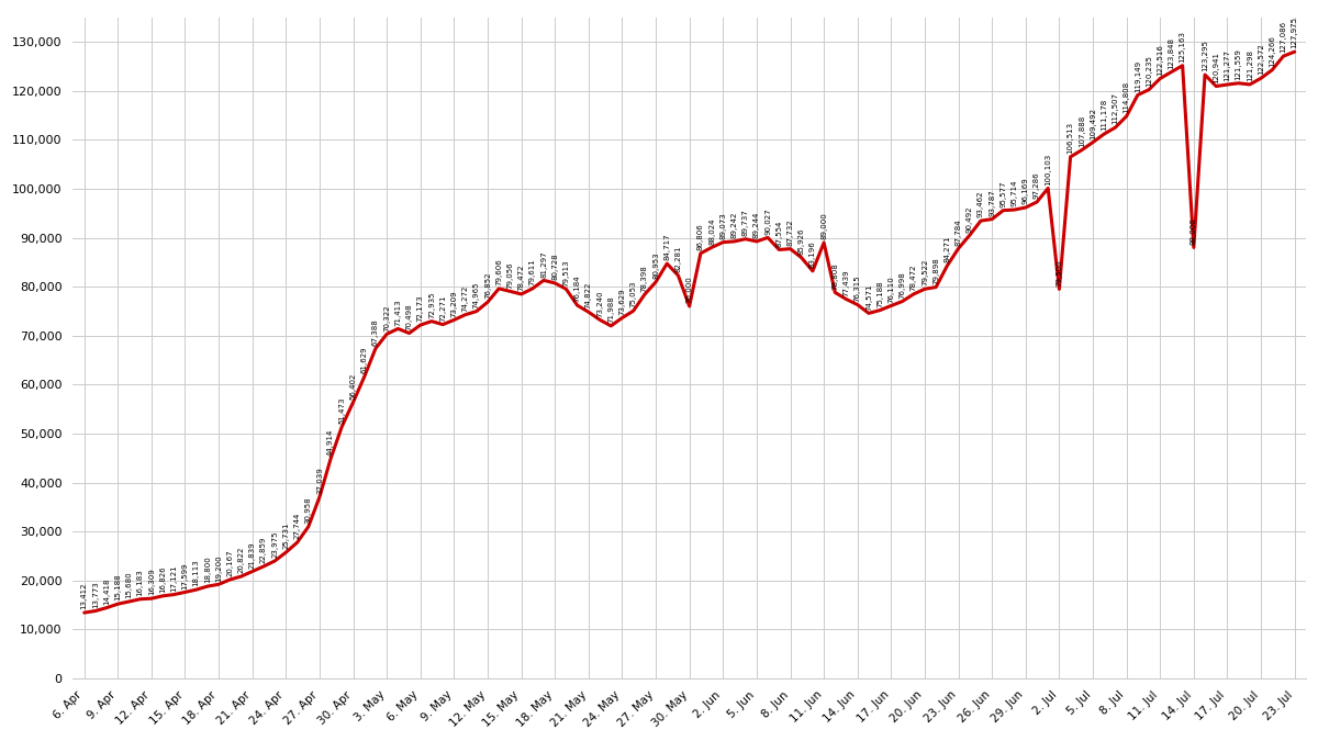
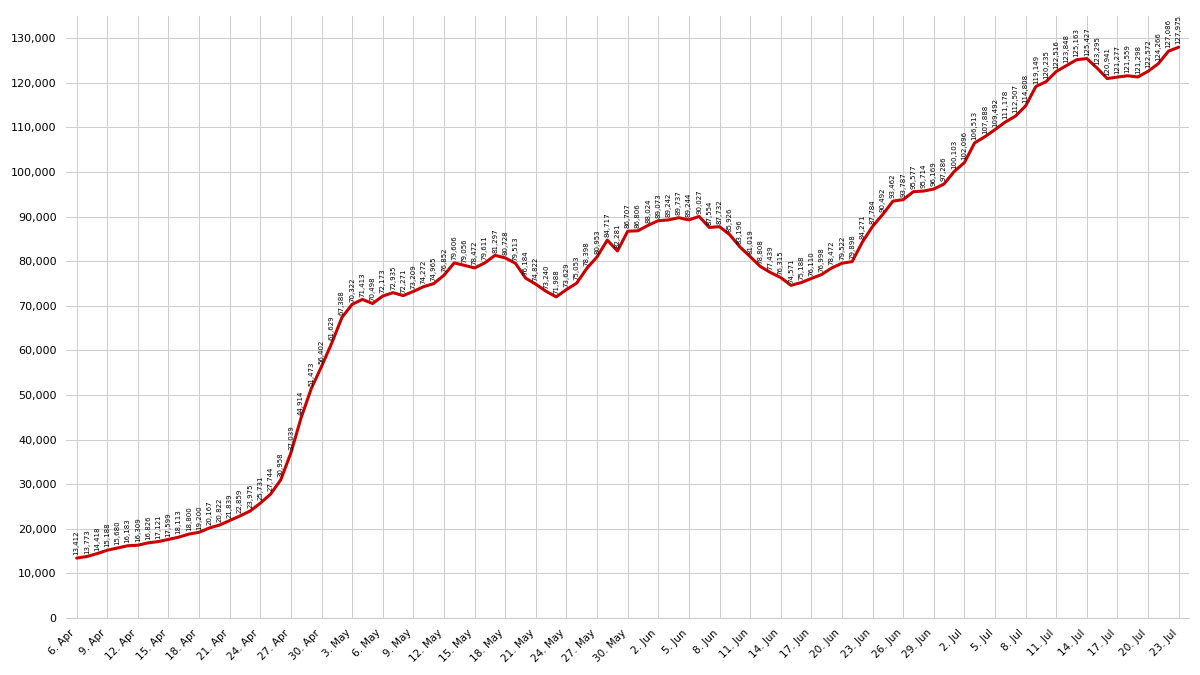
30. May: 76,000 -> 86,700
11. Jun: 89,000 -> 81,000
2. Jul: 79,500 -> 102,100
14. Jul: 88,000 -> 125,400
